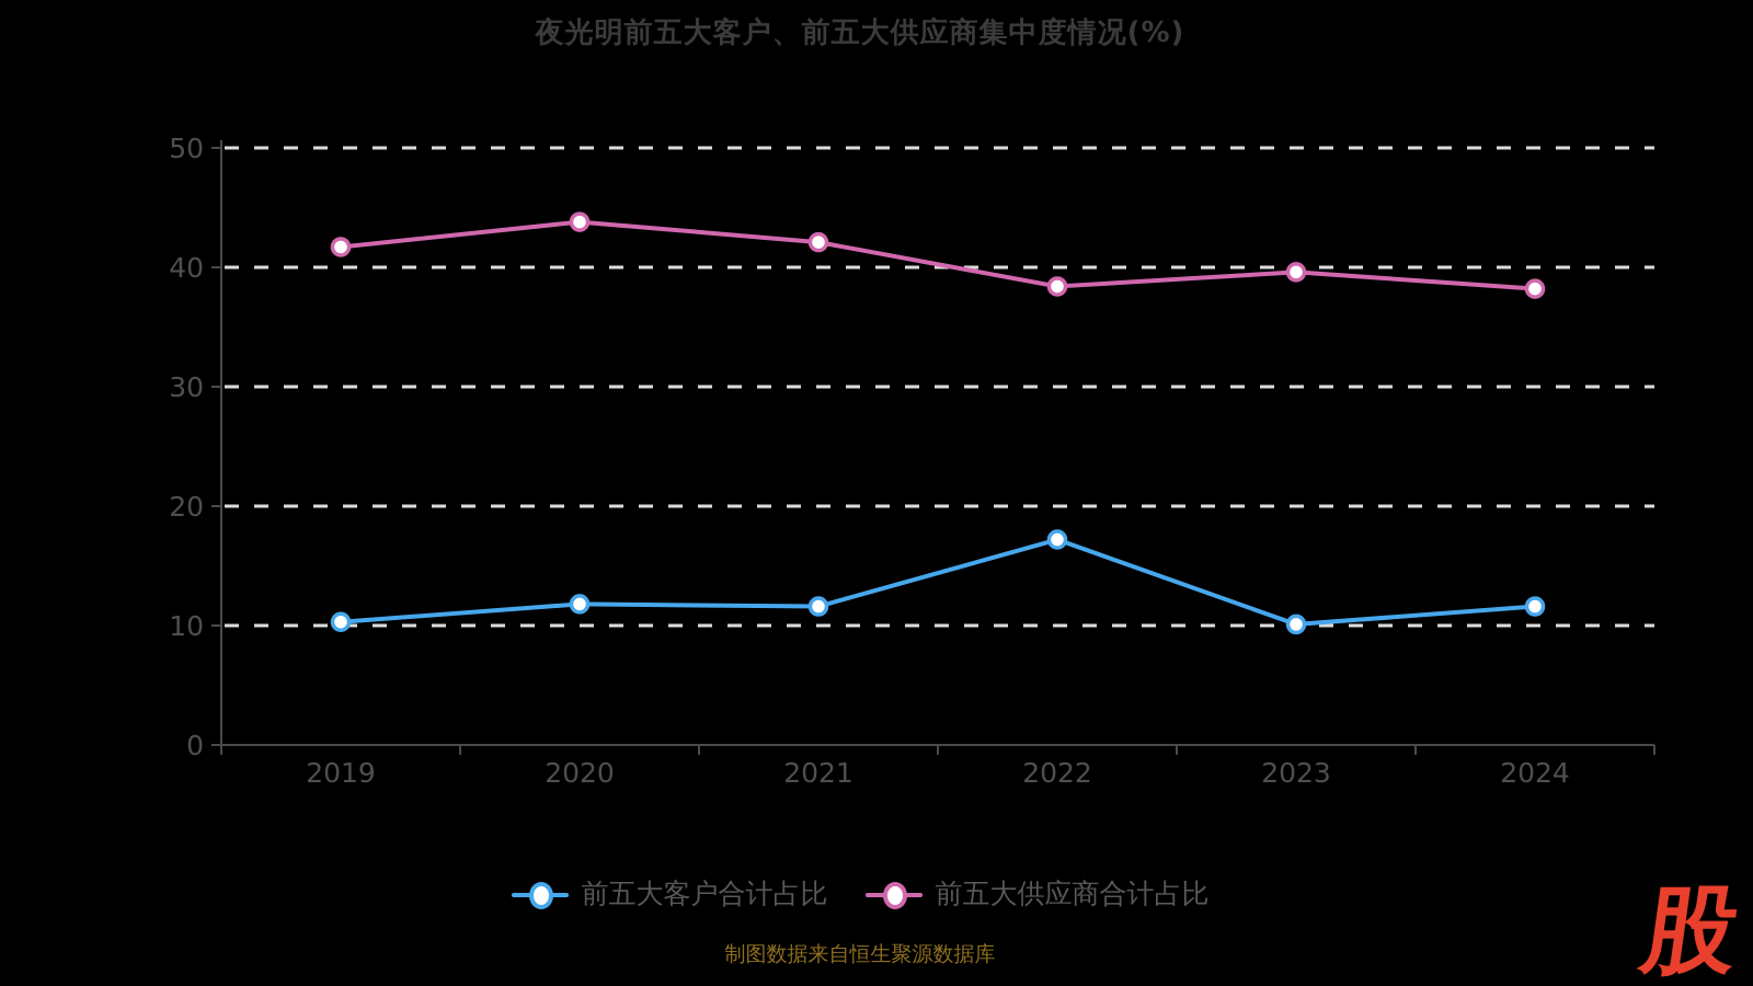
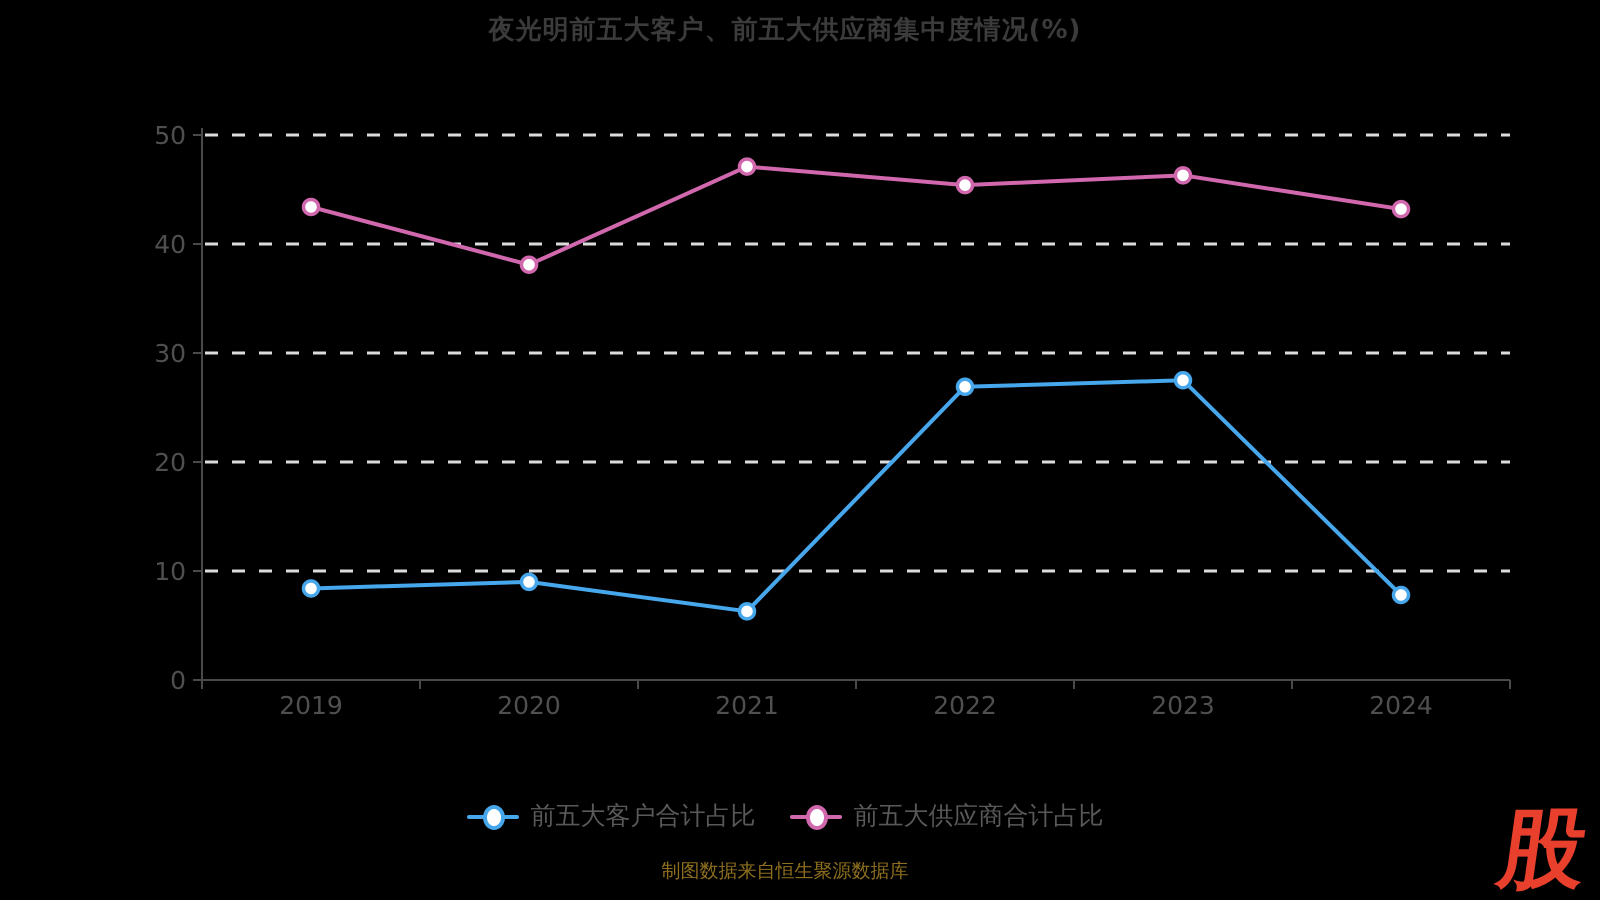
前五大客户合计占比/2019: 10.3 -> 8.4
前五大供应商合计占比/2019: 41.7 -> 43.4
前五大客户合计占比/2020: 11.8 -> 9.0
前五大供应商合计占比/2020: 43.8 -> 38.1
前五大客户合计占比/2021: 11.6 -> 6.3
前五大供应商合计占比/2021: 42.1 -> 47.1
前五大客户合计占比/2022: 17.2 -> 26.9
前五大供应商合计占比/2022: 38.4 -> 45.4
前五大客户合计占比/2023: 10.1 -> 27.5
前五大供应商合计占比/2023: 39.6 -> 46.3
前五大客户合计占比/2024: 11.6 -> 7.8
前五大供应商合计占比/2024: 38.2 -> 43.2
